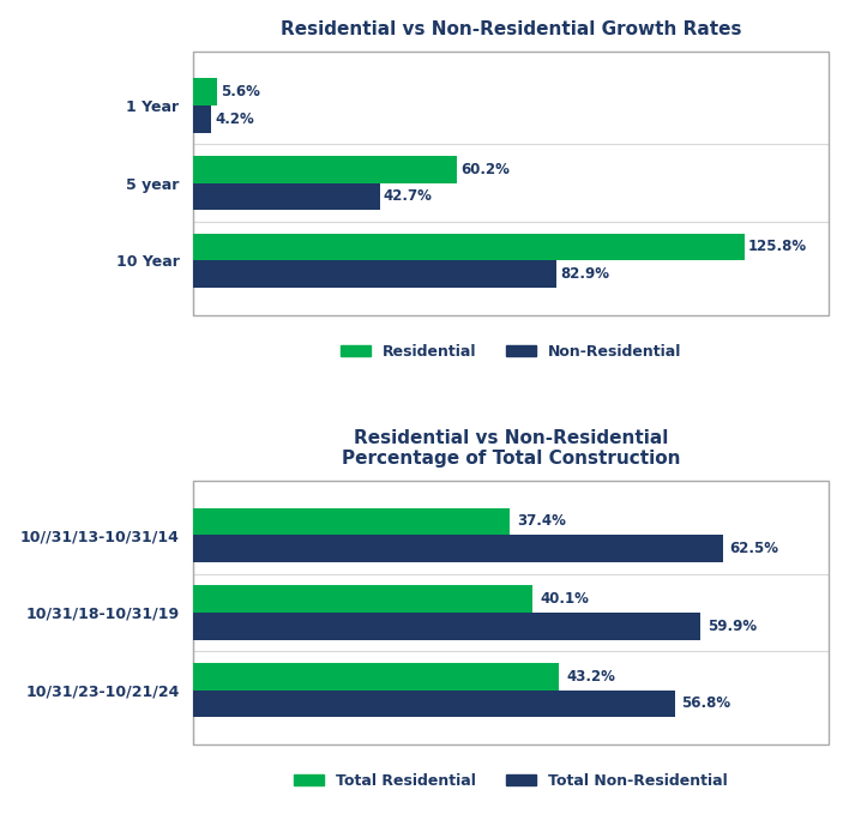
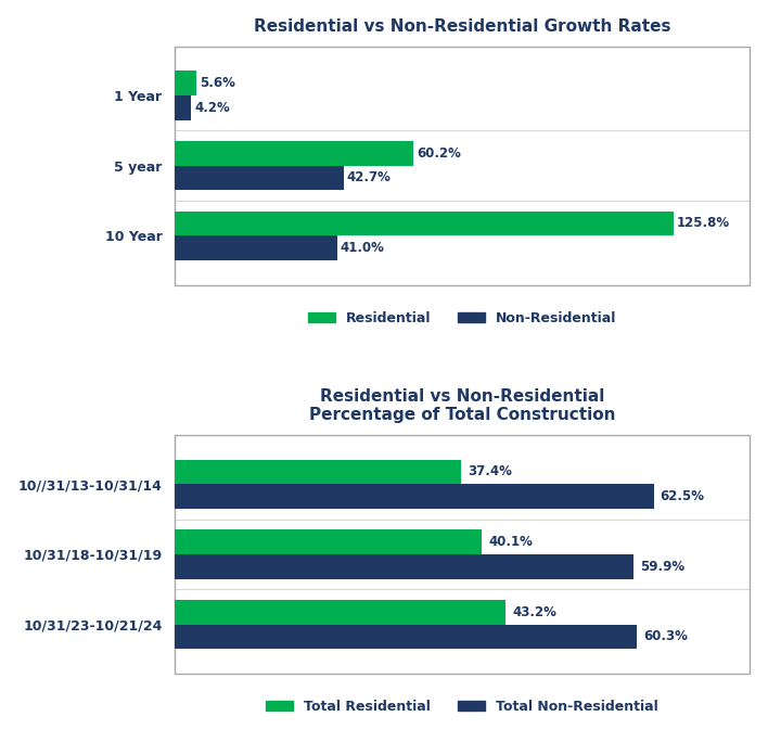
Residential vs Non-Residential Growth Rates/Non-Residential/10 Year: 82.9% -> 41.0%
Total Non-Residential/10/31/23-10/21/24: 56.8% -> 60.3%
